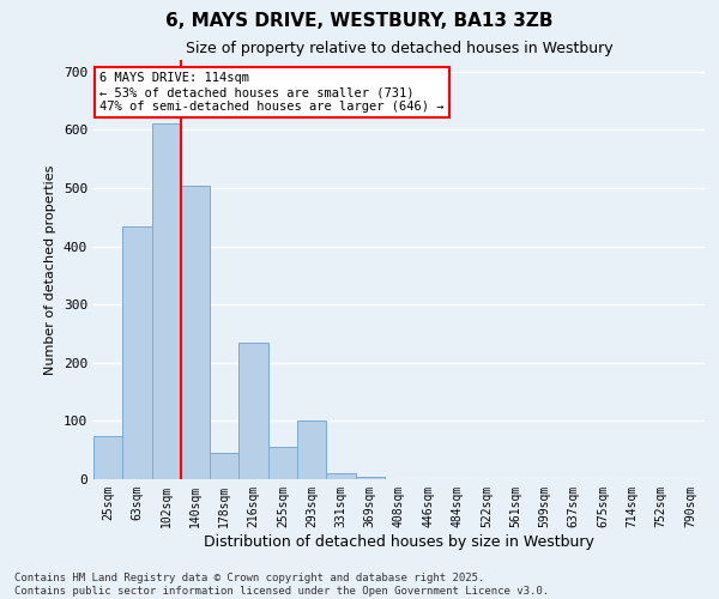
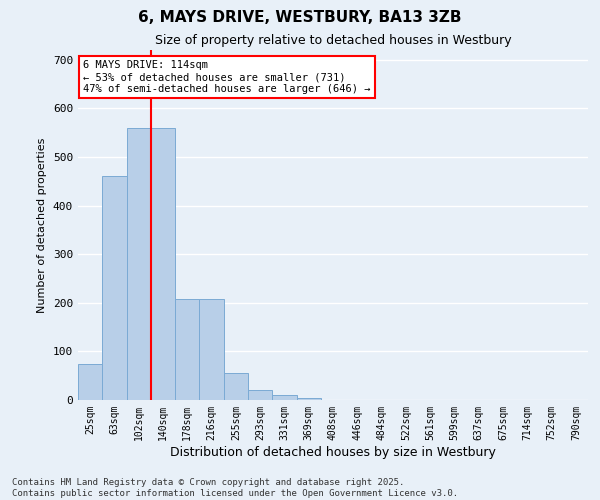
63sqm: 435 -> 460
102sqm: 610 -> 560
140sqm: 505 -> 560
178sqm: 45 -> 207
216sqm: 235 -> 207
293sqm: 100 -> 20
